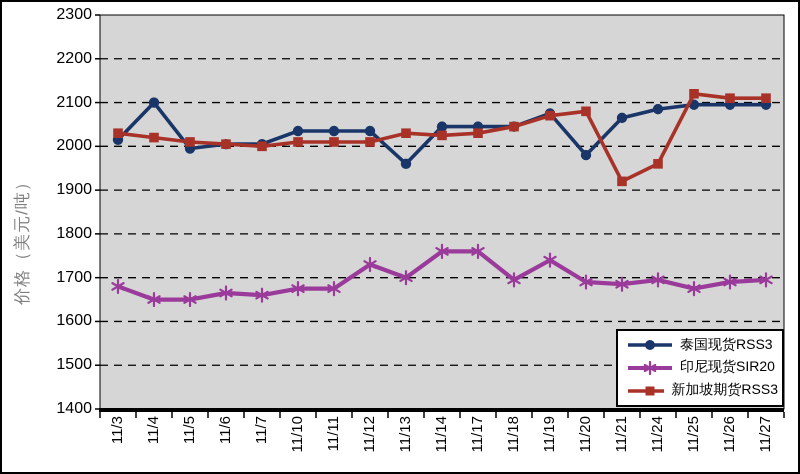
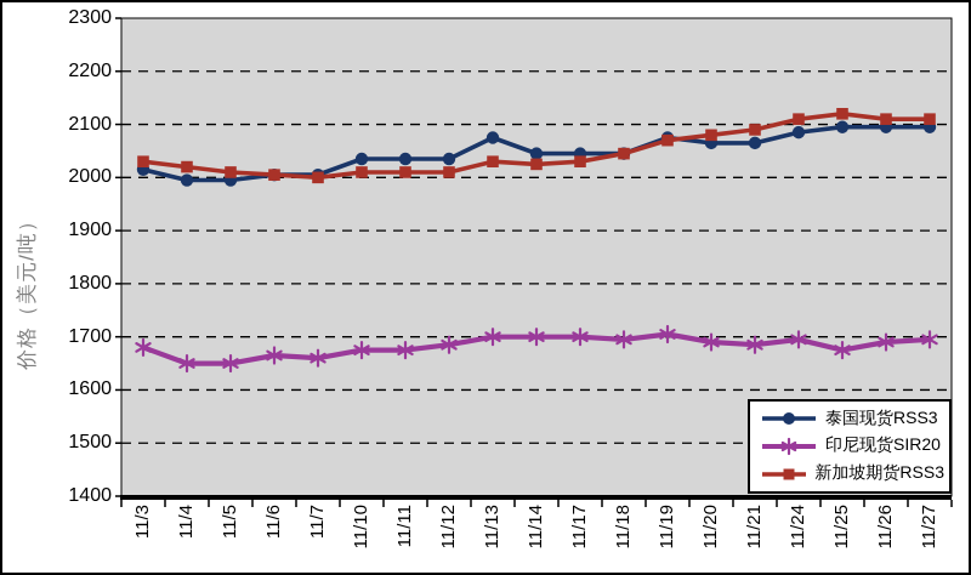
泰国现货RSS3/11/4: 2100 -> 2000
印尼现货SIR20/11/12: 1730 -> 1680
泰国现货RSS3/11/13: 1960 -> 2080
印尼现货SIR20/11/14: 1760 -> 1700
印尼现货SIR20/11/17: 1760 -> 1700
印尼现货SIR20/11/19: 1740 -> 1700
泰国现货RSS3/11/20: 1980 -> 2060
新加坡期货RSS3/11/21: 1920 -> 2090
新加坡期货RSS3/11/24: 1960 -> 2110
